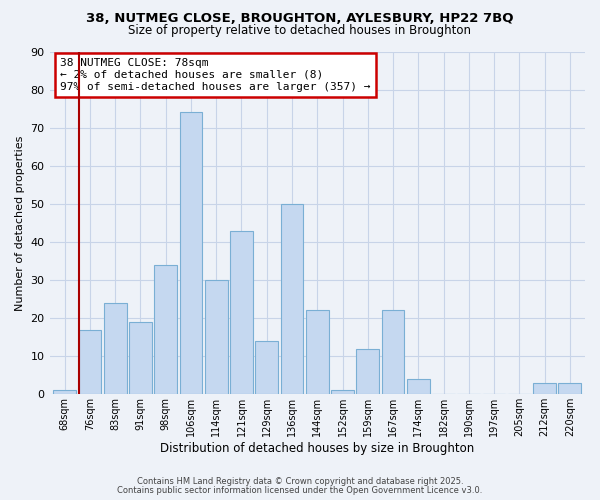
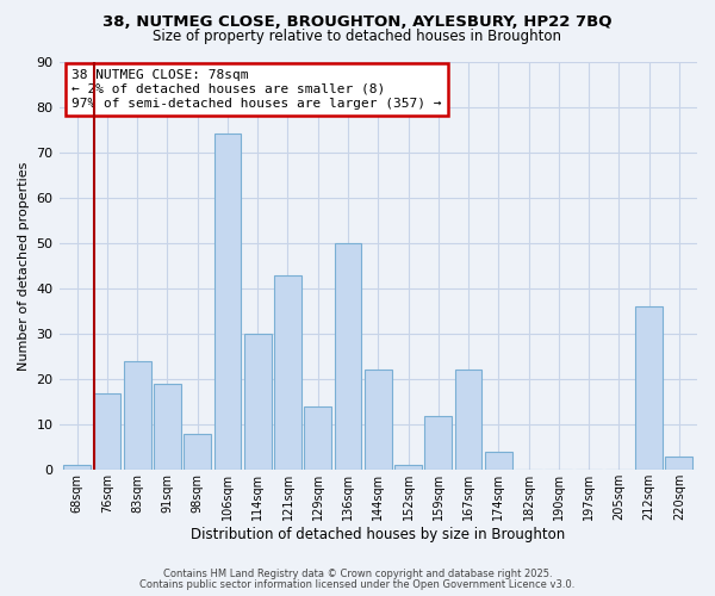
98sqm: 34 -> 8
212sqm: 3 -> 36
